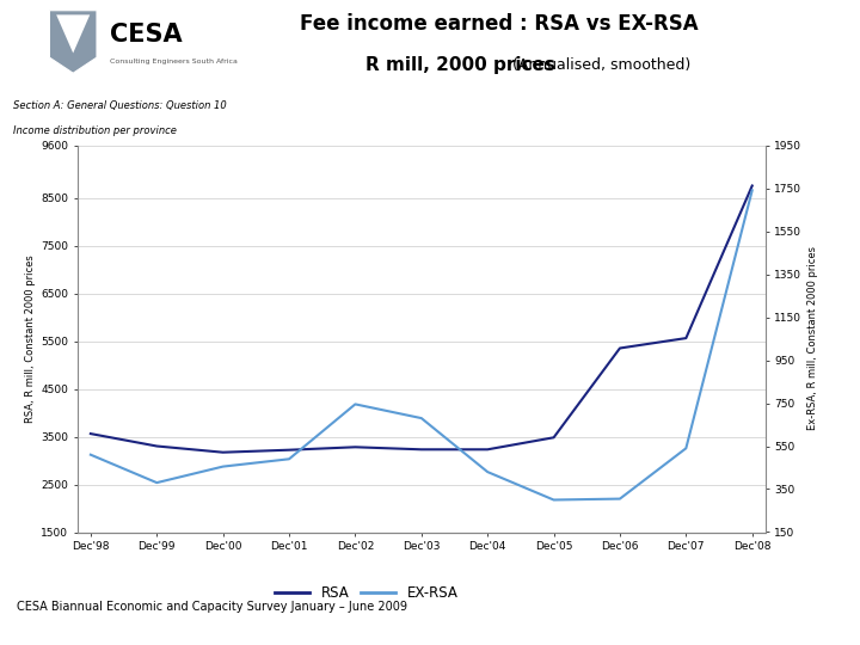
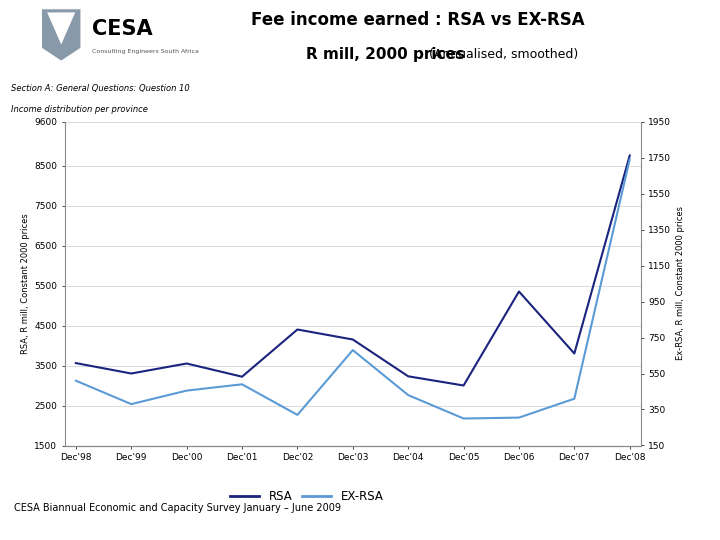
RSA/Dec'00: 3170 -> 3550
RSA/Dec'02: 3280 -> 4400
EX-RSA/Dec'02: 740 -> 320
RSA/Dec'03: 3230 -> 4150
RSA/Dec'05: 3480 -> 3000
RSA/Dec'07: 5560 -> 3800
EX-RSA/Dec'07: 540 -> 410
